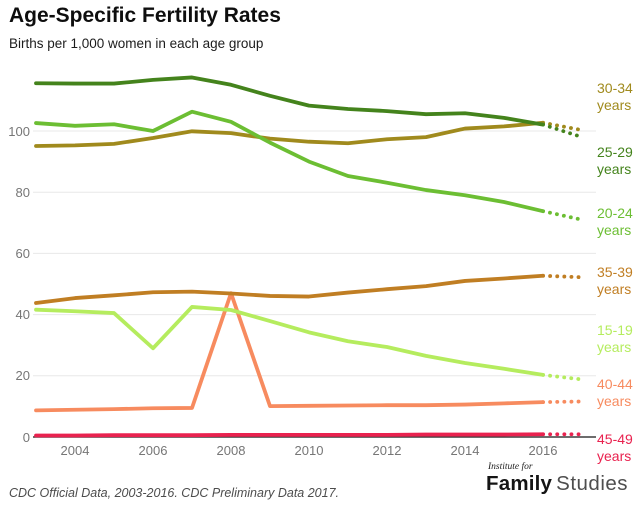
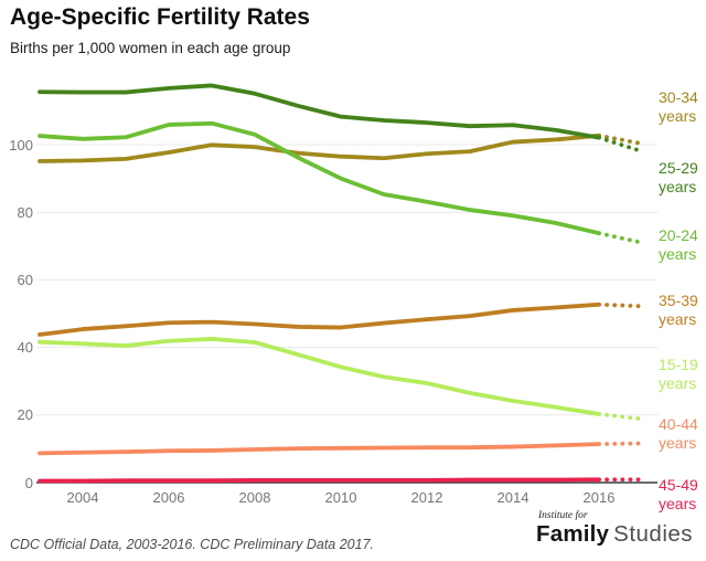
20-24 years/2006: 100 -> 106
15-19 years/2006: 29 -> 42
40-44 years/2008: 47 -> 10
